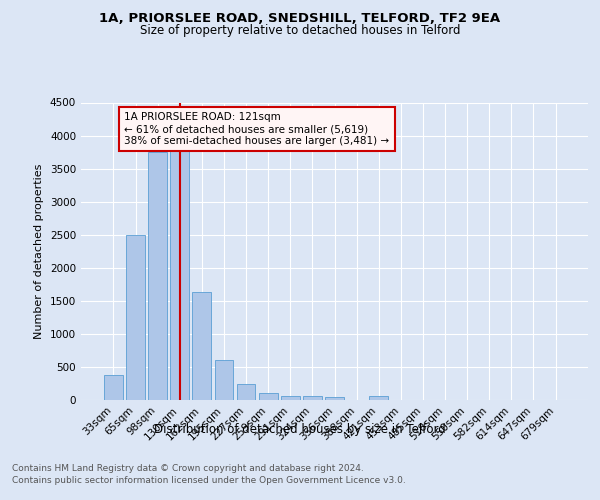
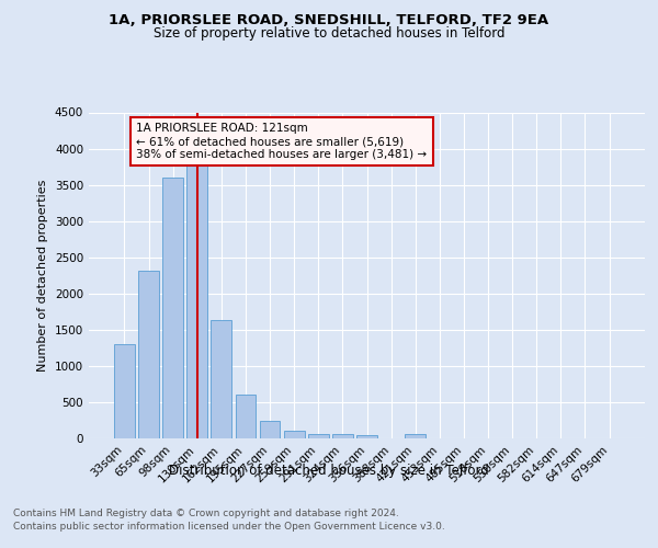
33sqm: 380 -> 1300
65sqm: 2500 -> 2320
98sqm: 3750 -> 3600
